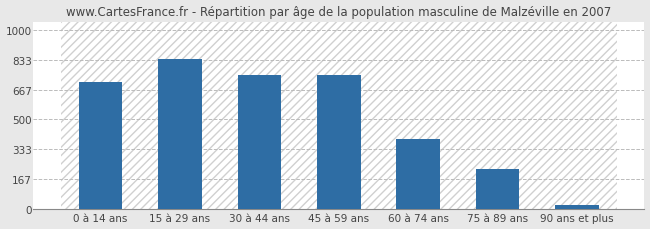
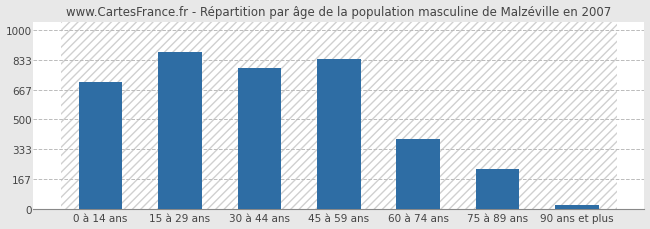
15 à 29 ans: 840 -> 880
30 à 44 ans: 750 -> 790
45 à 59 ans: 750 -> 840
